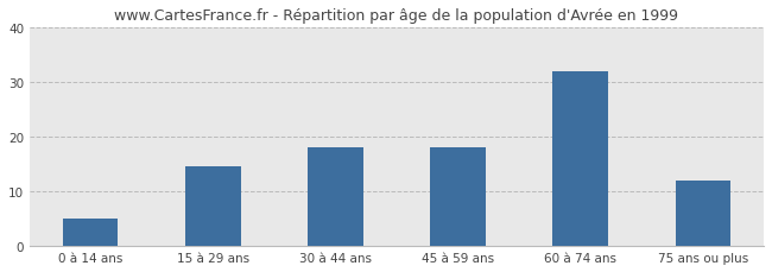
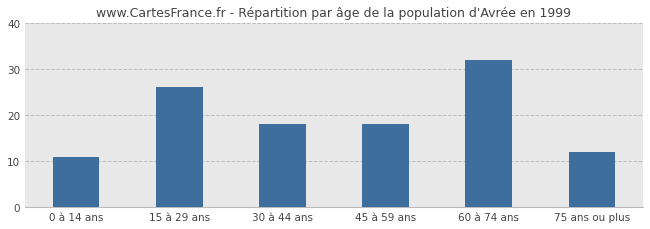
0 à 14 ans: 5.0 -> 11.0
15 à 29 ans: 14.5 -> 26.0
